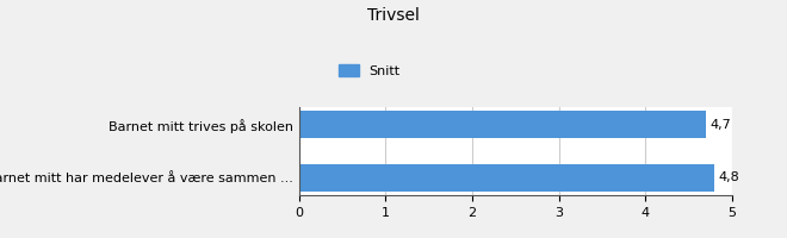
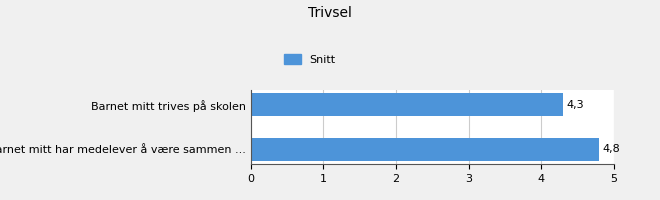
Barnet mitt trives på skolen: 4,7 -> 4,3
